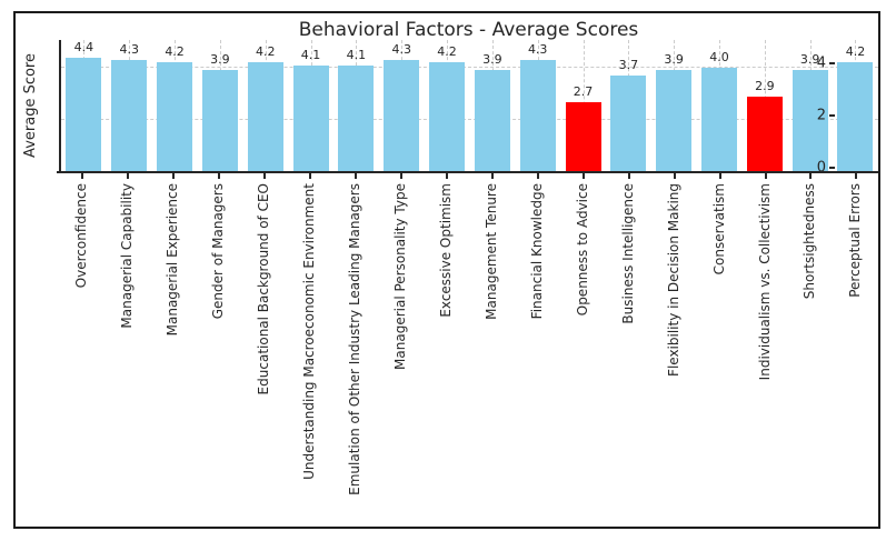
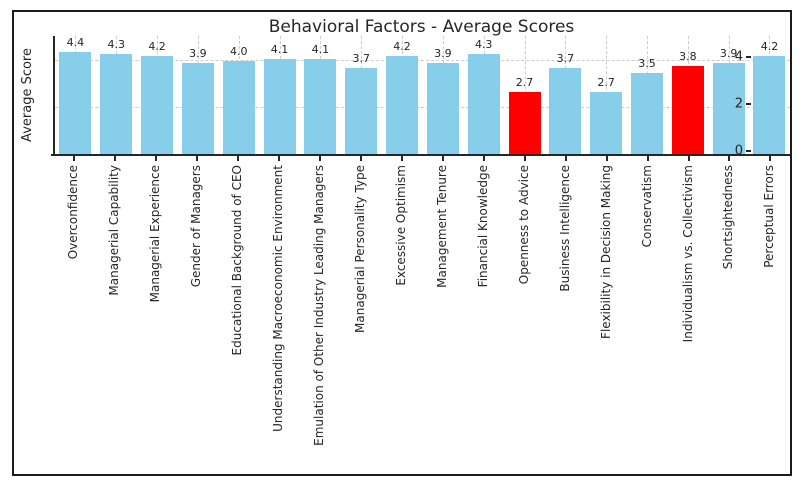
Educational Background of CEO: 4.2 -> 4.0
Managerial Personality Type: 4.3 -> 3.7
Flexibility in Decision Making: 3.9 -> 2.7
Conservatism: 4.0 -> 3.5
Individualism vs. Collectivism: 2.9 -> 3.8
